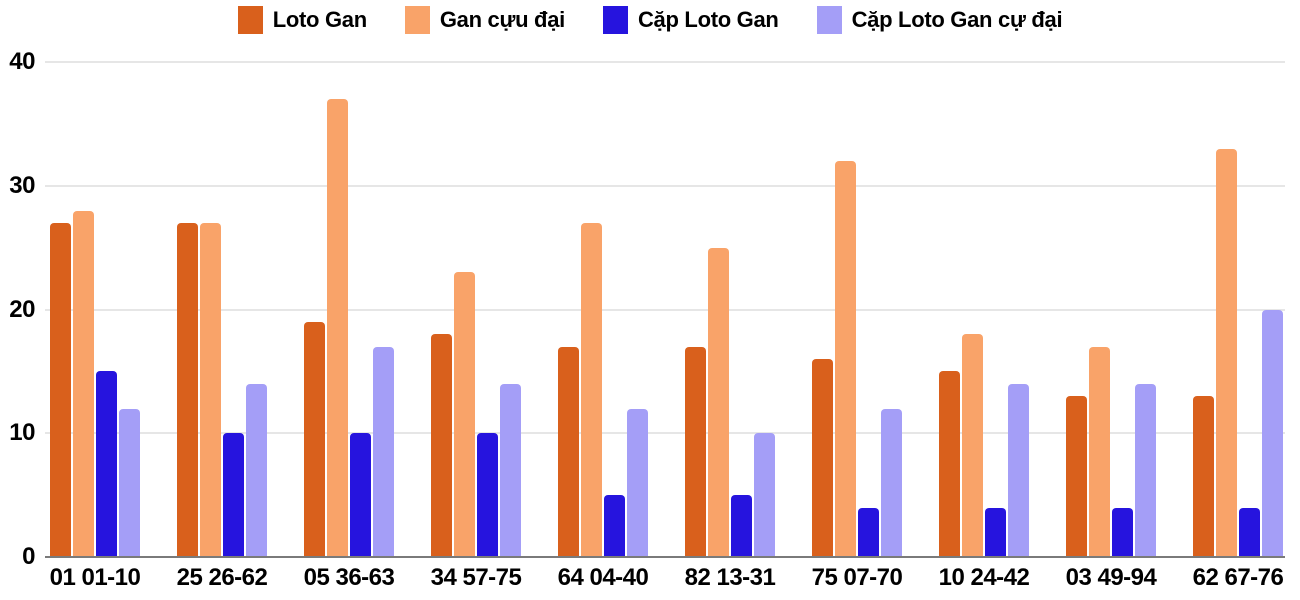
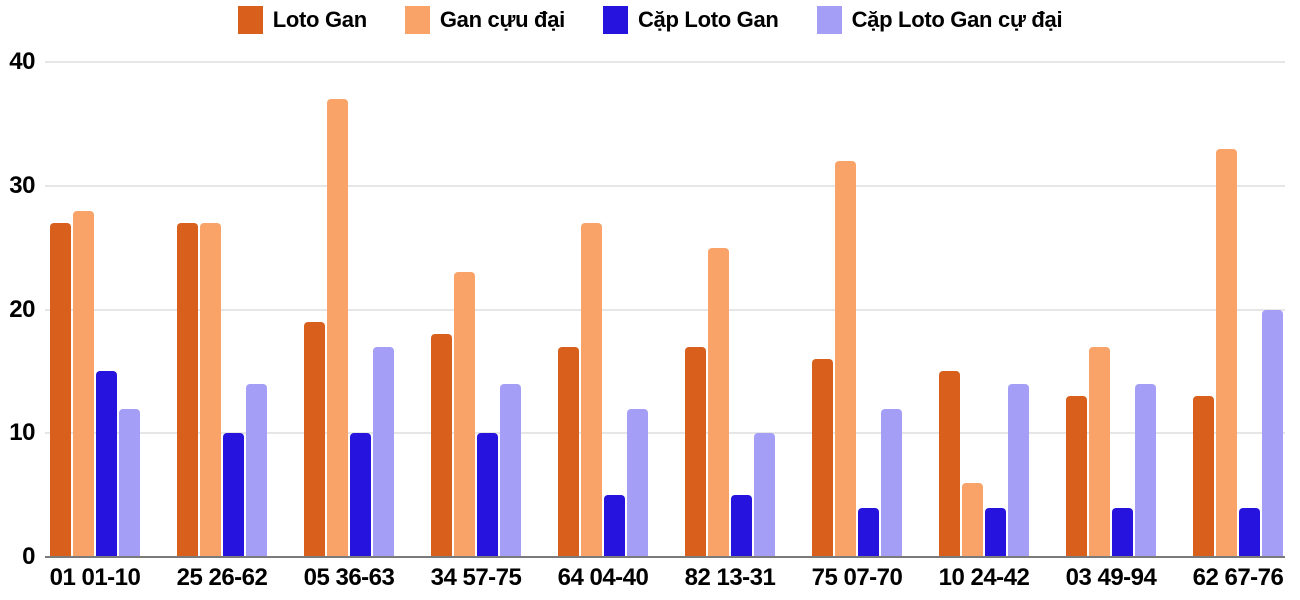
Gan cựu đại/10 24-42: 18 -> 6
